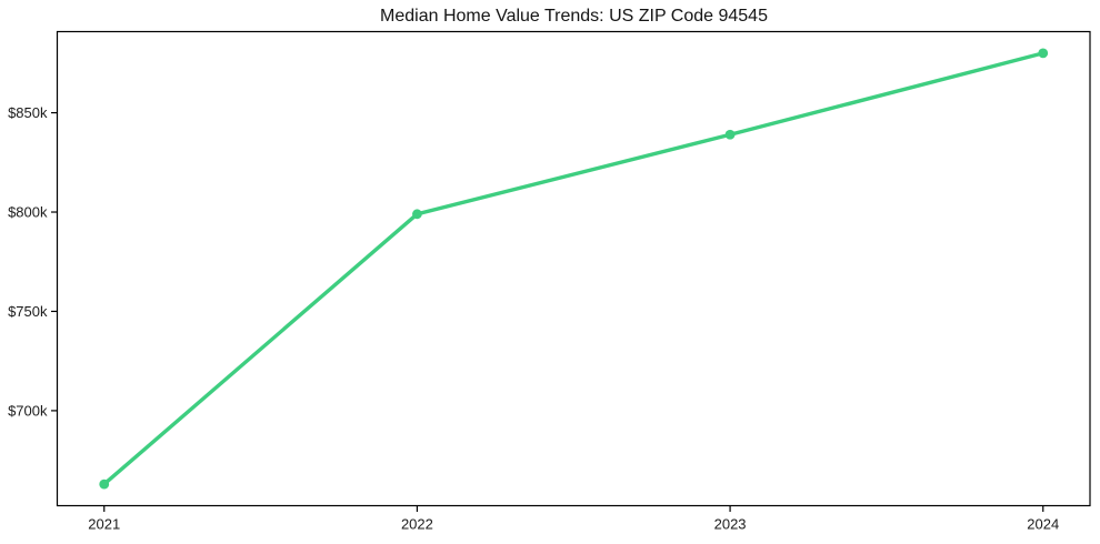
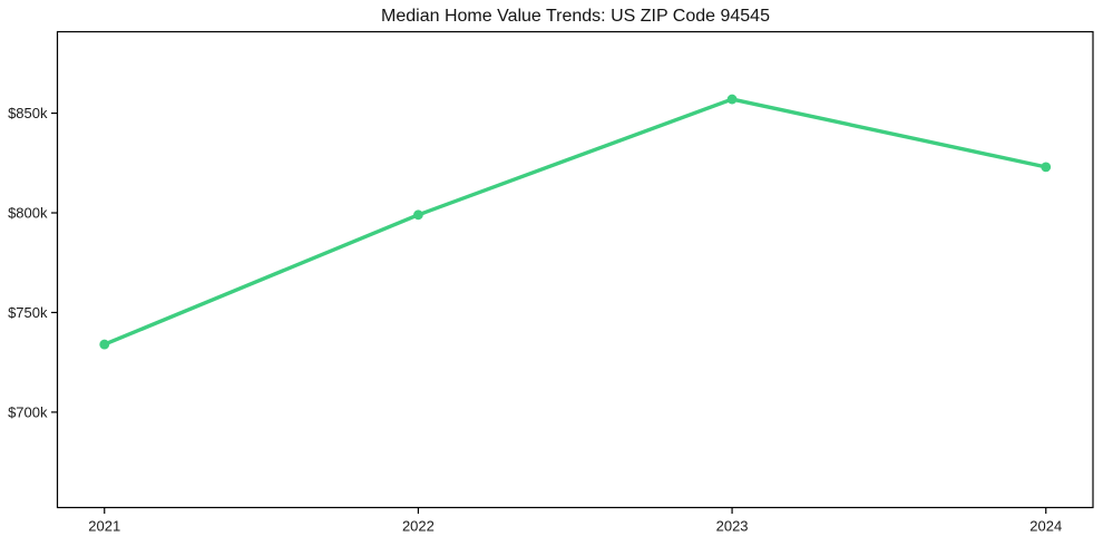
2021: $663k -> $734k
2023: $839k -> $857k
2024: $880k -> $823k
